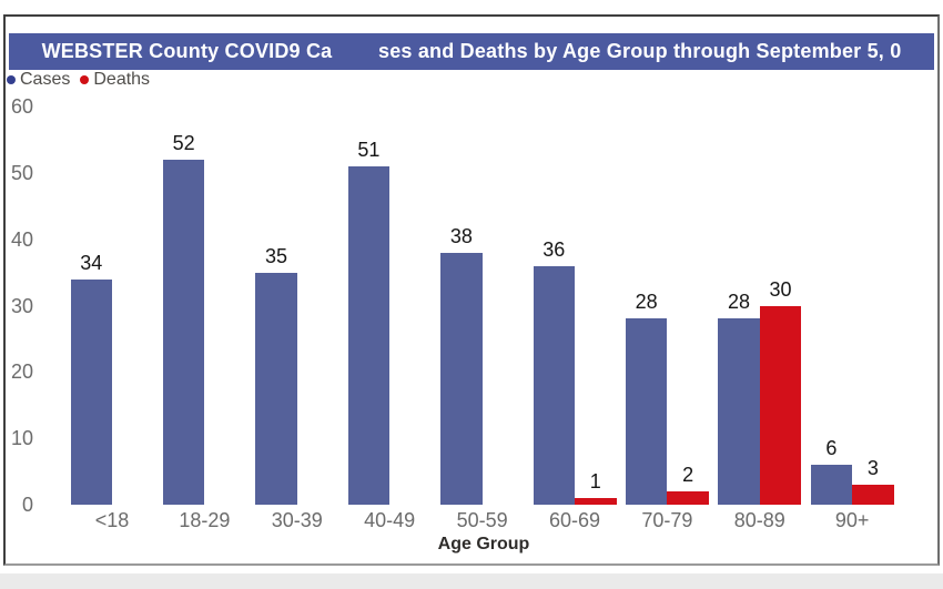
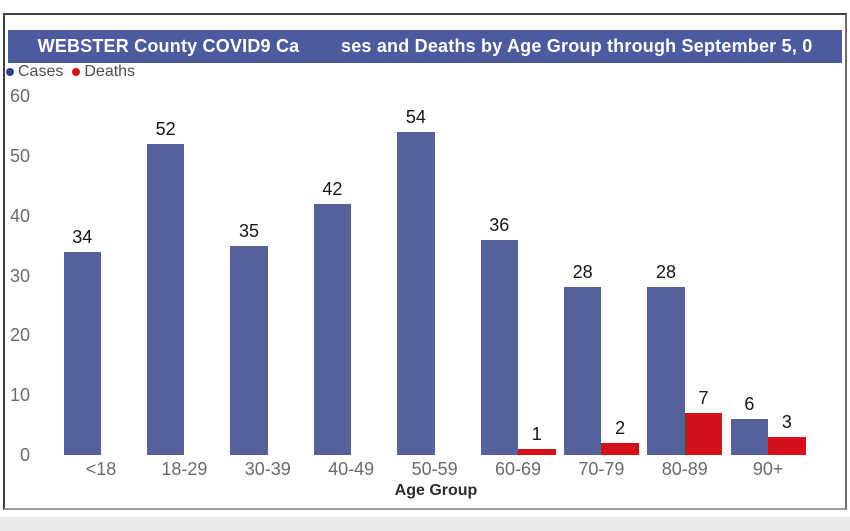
Cases/40-49: 51 -> 42
Cases/50-59: 38 -> 54
Deaths/80-89: 30 -> 7
